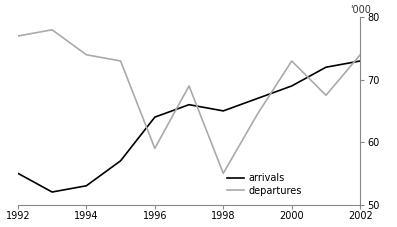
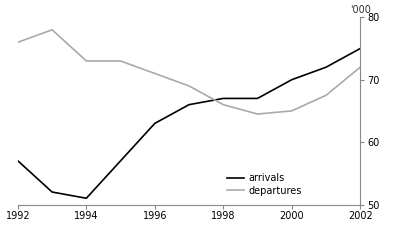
arrivals/1992: 55 -> 57
departures/1992: 77.0 -> 76.0
arrivals/1994: 53 -> 51
departures/1994: 74.0 -> 73.0
arrivals/1996: 64 -> 63
departures/1996: 59.0 -> 71.0
arrivals/1998: 65 -> 67
departures/1998: 55.0 -> 66.0
arrivals/2000: 69 -> 70
departures/2000: 73.0 -> 65.0
arrivals/2002: 73 -> 75
departures/2002: 74.0 -> 72.0
